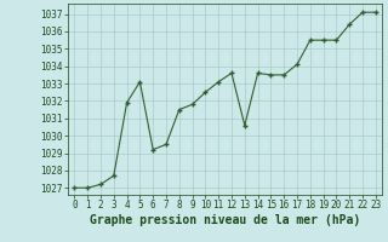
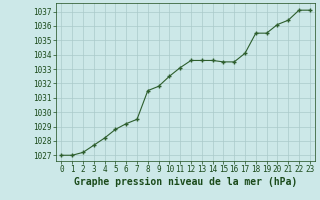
4: 1031.9 -> 1028.2
5: 1033.1 -> 1028.8
13: 1030.6 -> 1033.6
20: 1035.5 -> 1036.1
